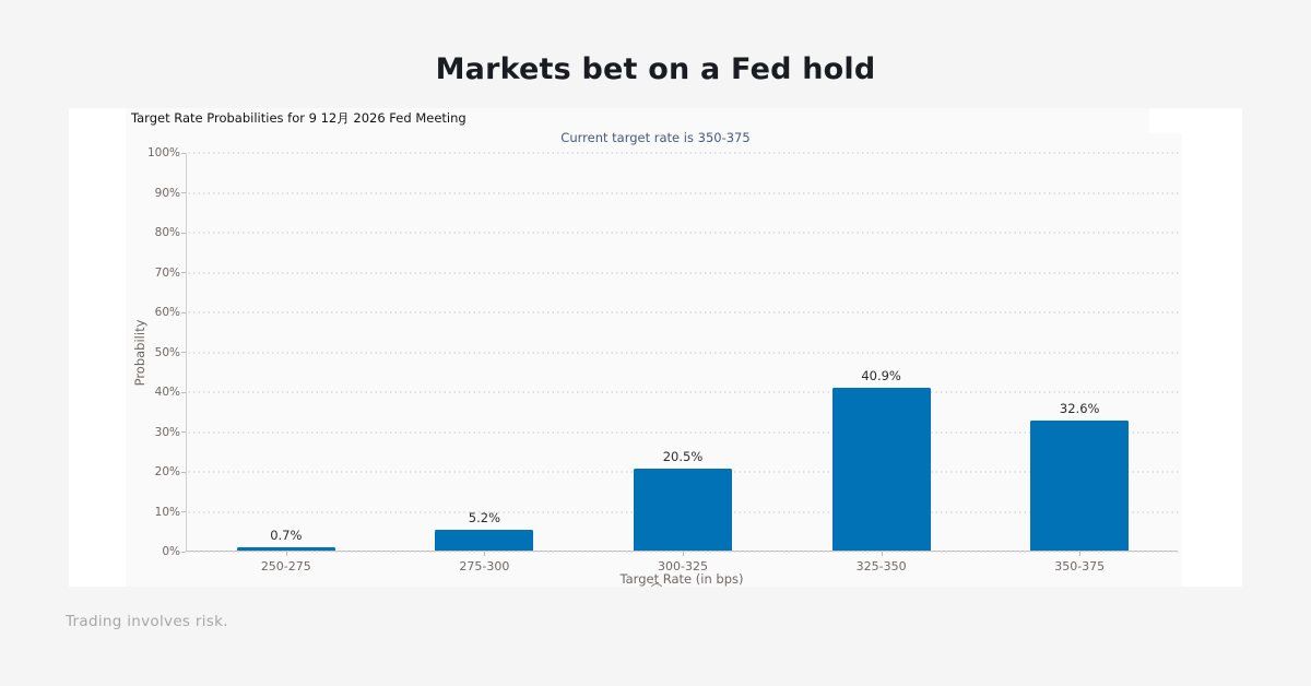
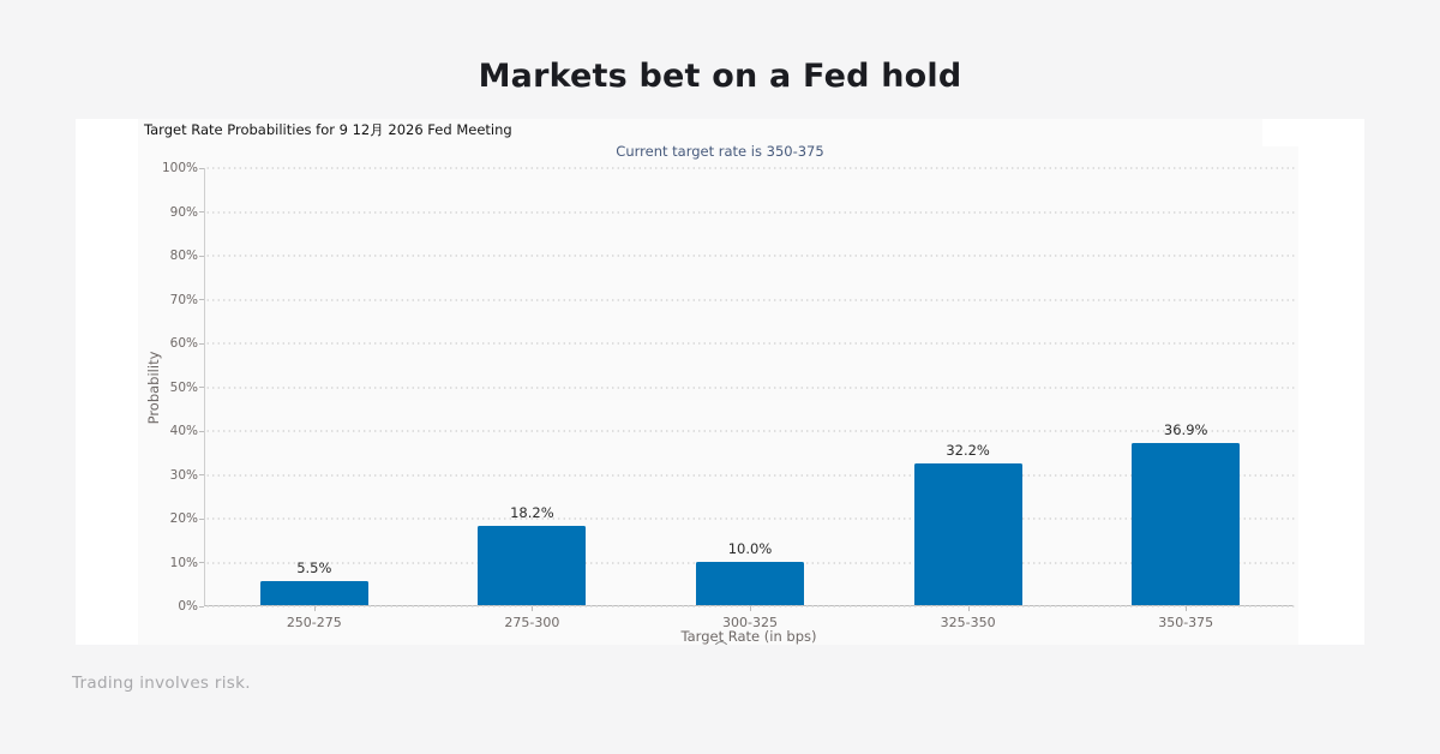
250-275: 0.7% -> 5.5%
275-300: 5.2% -> 18.2%
300-325: 20.5% -> 10.0%
325-350: 40.9% -> 32.2%
350-375: 32.6% -> 36.9%
